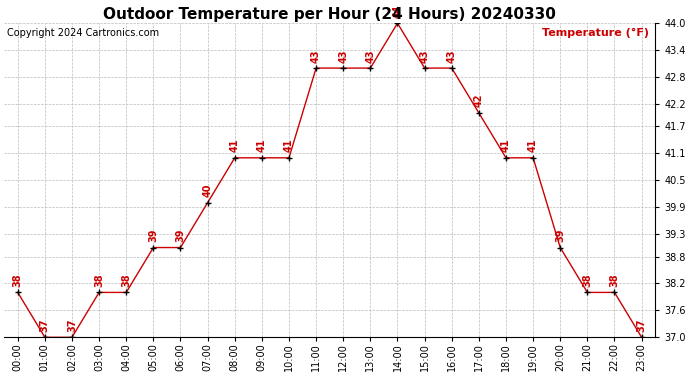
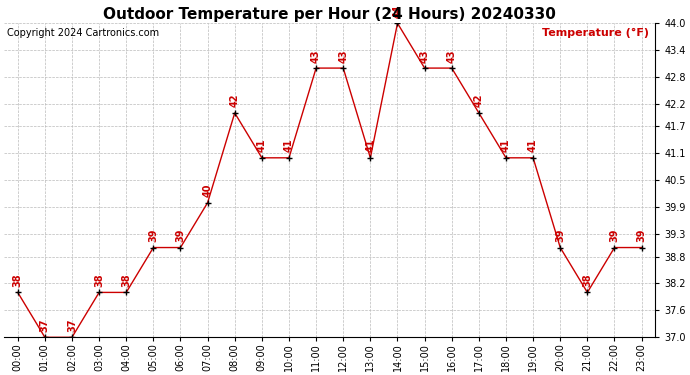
08:00: 41 -> 42
13:00: 43 -> 41
22:00: 38 -> 39
23:00: 37 -> 39
